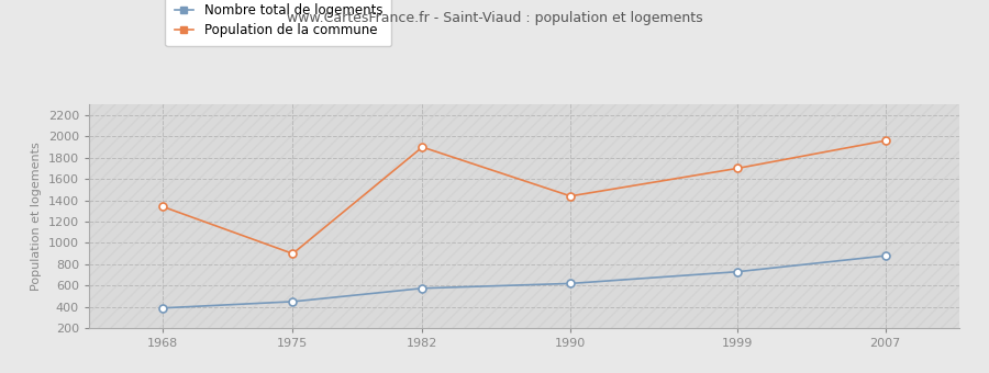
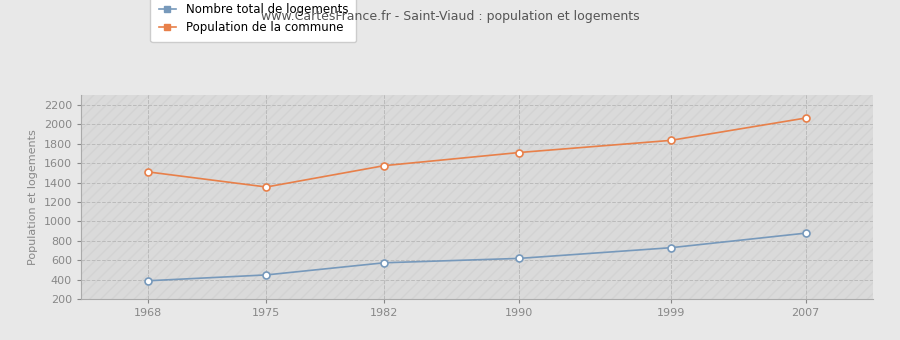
Population de la commune/1968: 1340 -> 1510
Population de la commune/1975: 900 -> 1360
Population de la commune/1982: 1900 -> 1580
Population de la commune/1990: 1440 -> 1710
Population de la commune/1999: 1700 -> 1840
Population de la commune/2007: 1960 -> 2060
